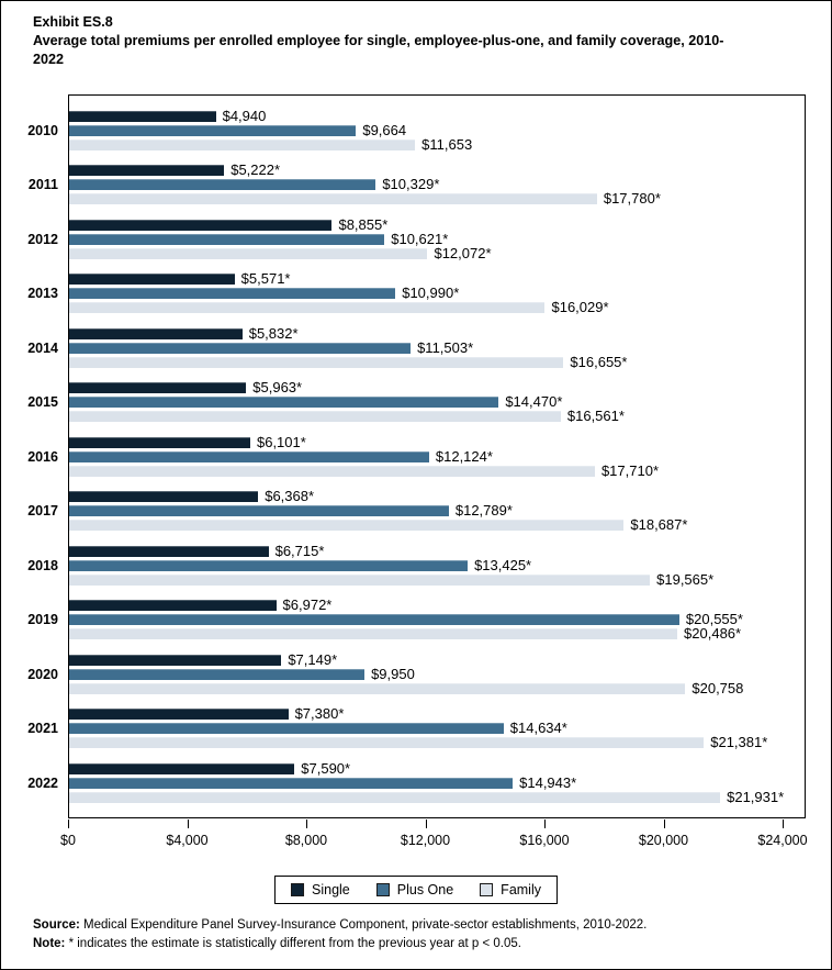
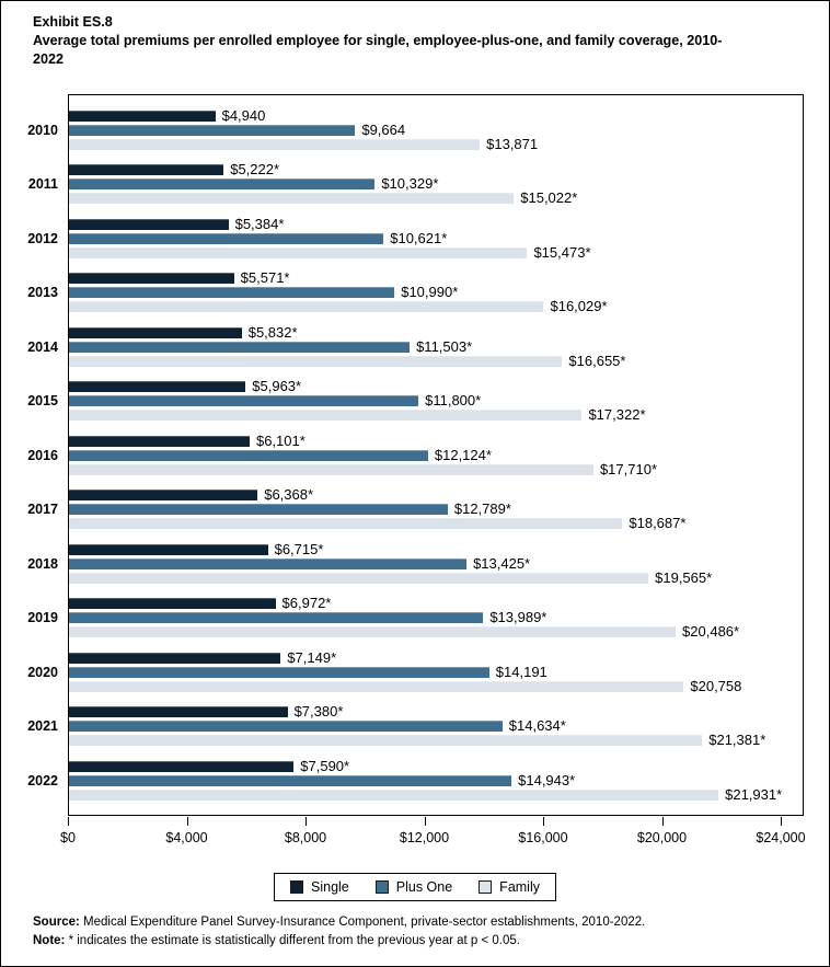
Family/2010: $11,653 -> $13,871
Family/2011: 17,780 -> 15,022
Single/2012: 8,855 -> 5,384
Family/2012: 12,072 -> 15,473
Plus One/2015: 14,470 -> 11,800
Family/2015: 16,561 -> 17,322
Plus One/2019: 20,555 -> 13,989
Plus One/2020: $9,950 -> $14,191
